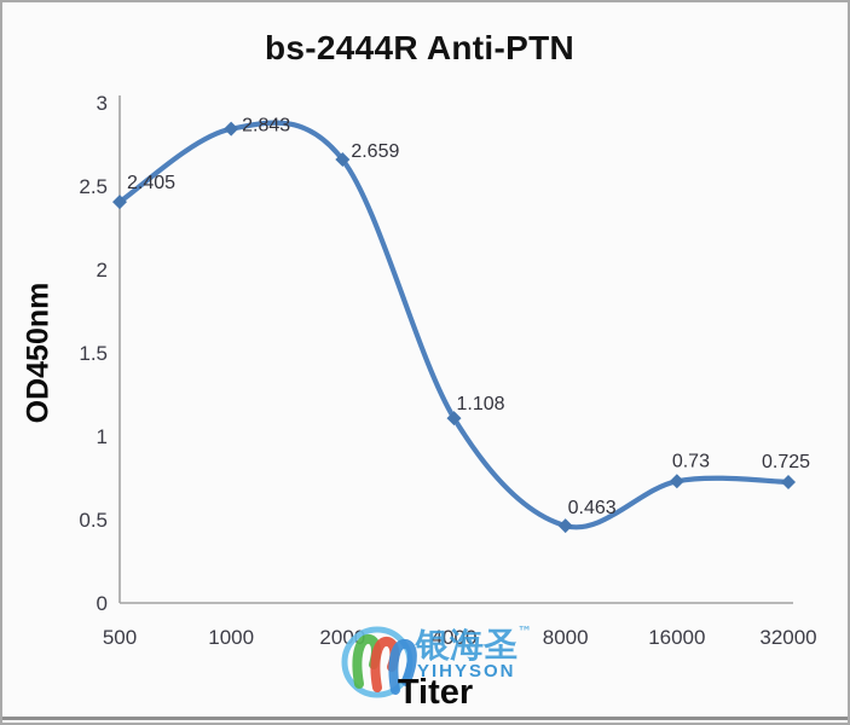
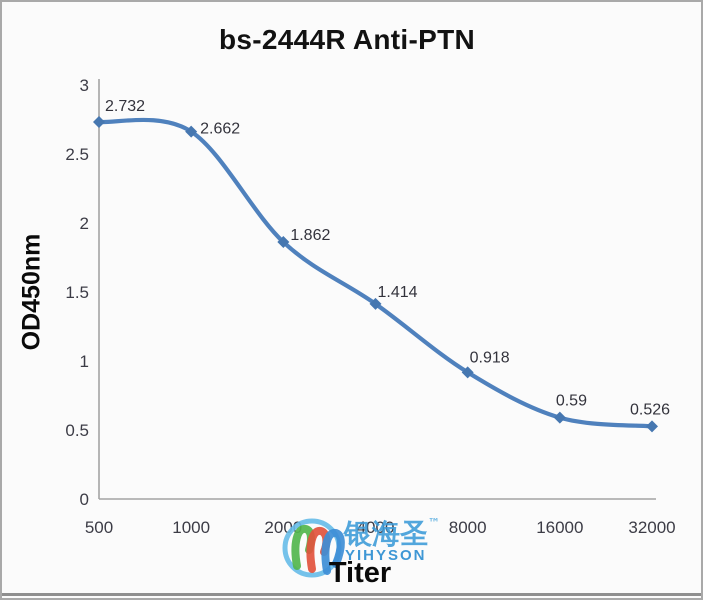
500: 2.405 -> 2.732
1000: 2.843 -> 2.662
2000: 2.659 -> 1.862
4000: 1.108 -> 1.414
8000: 0.463 -> 0.918
16000: 0.73 -> 0.59
32000: 0.725 -> 0.526
